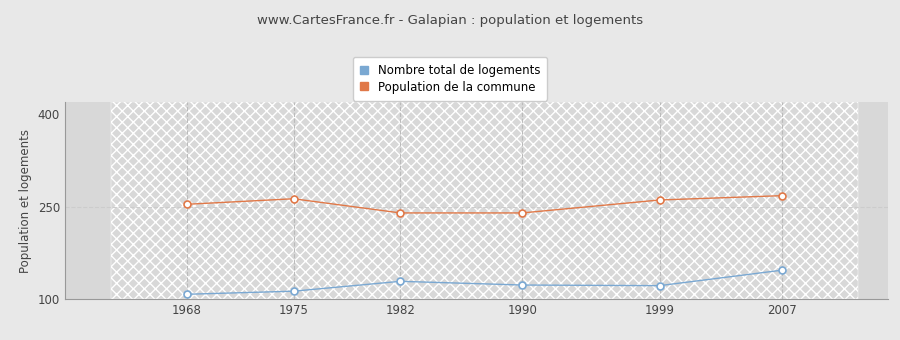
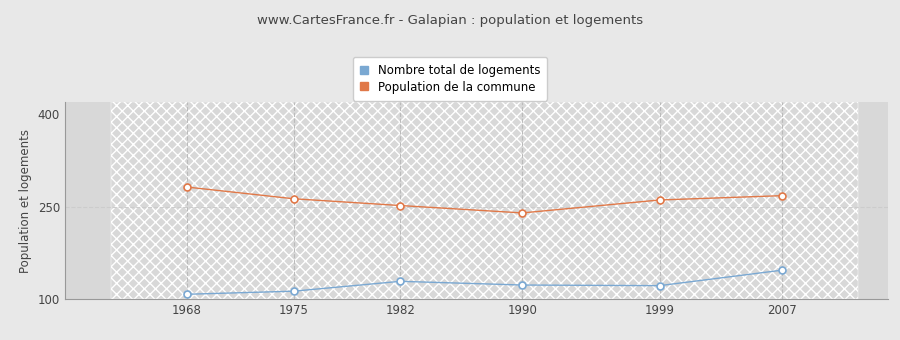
Population de la commune/1968: 254 -> 282
Population de la commune/1982: 240 -> 252
